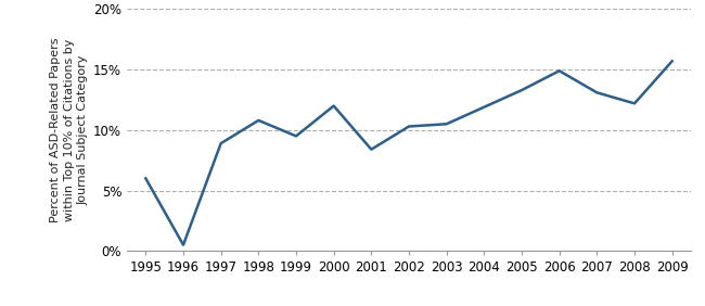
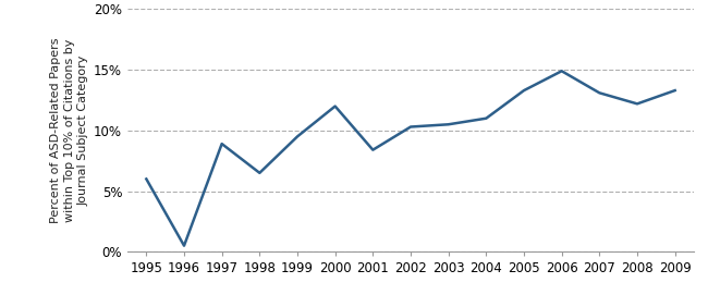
1998: 10.8% -> 6.5%
2004: 11.9% -> 11.0%
2009: 15.7% -> 13.3%
